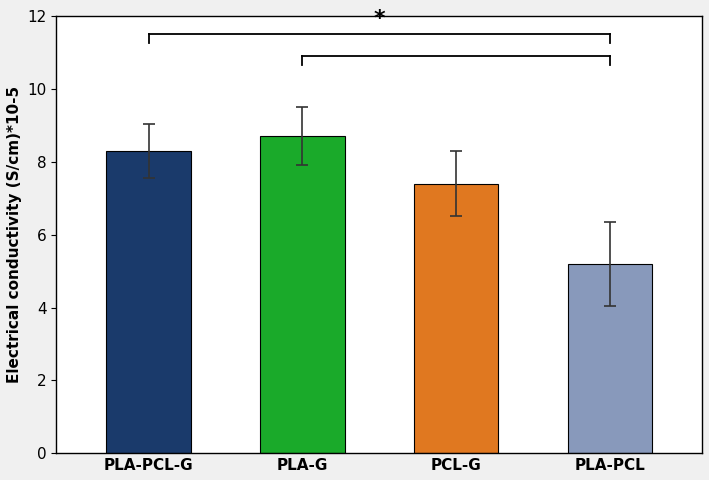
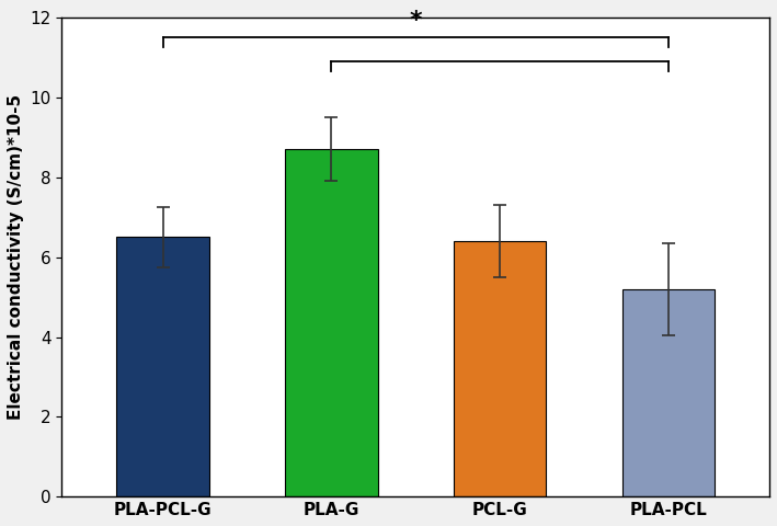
PLA-PCL-G: 8.3 -> 6.5
PCL-G: 7.4 -> 6.4
